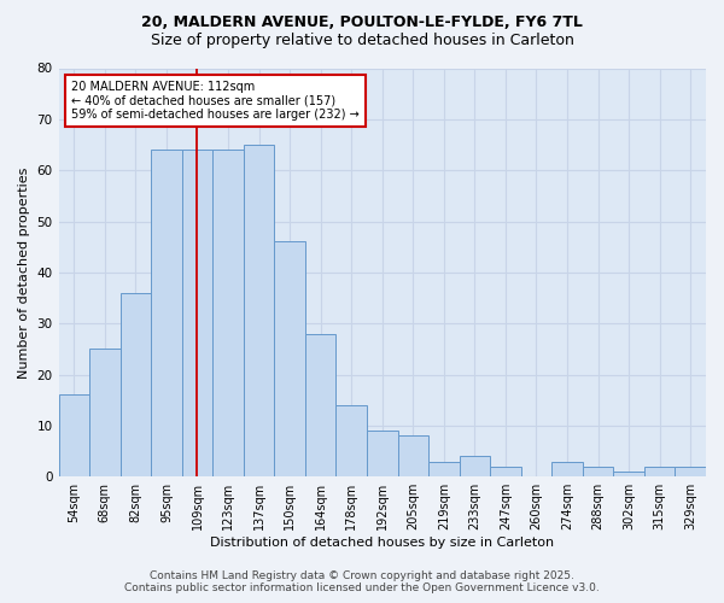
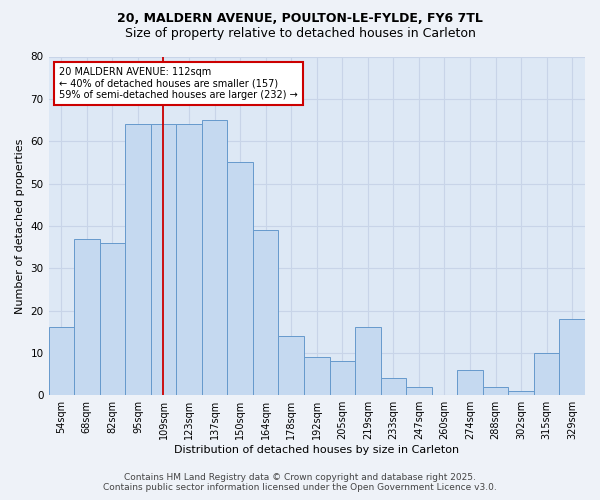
68sqm: 25 -> 37
150sqm: 46 -> 55
164sqm: 28 -> 39
219sqm: 3 -> 16
274sqm: 3 -> 6
315sqm: 2 -> 10
329sqm: 2 -> 18
